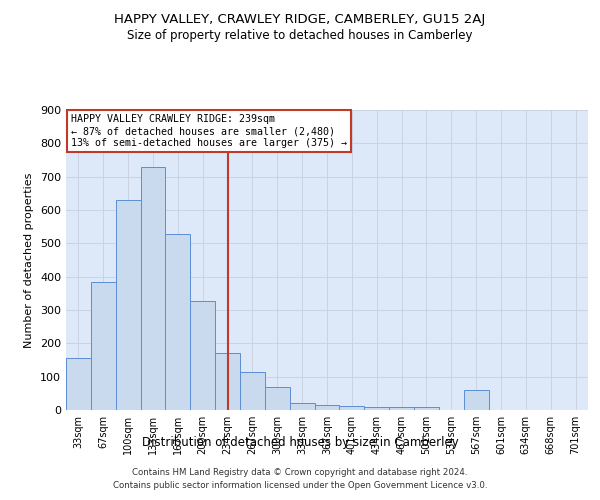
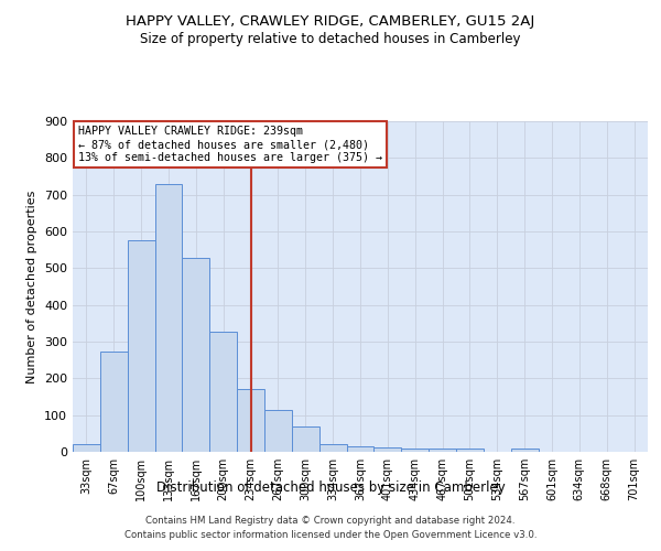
33sqm: 155 -> 22
67sqm: 385 -> 272
100sqm: 630 -> 575
567sqm: 60 -> 8
